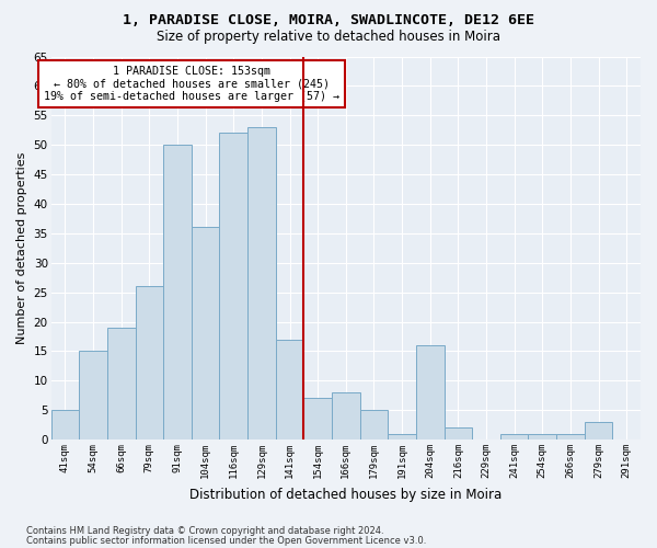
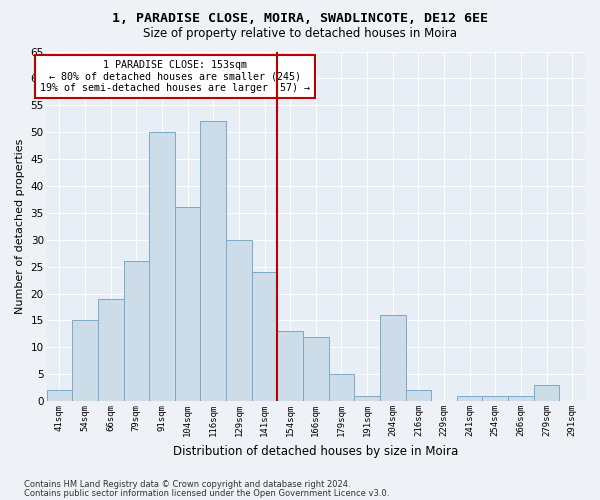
41sqm: 5 -> 2
129sqm: 53 -> 30
141sqm: 17 -> 24
154sqm: 7 -> 13
166sqm: 8 -> 12
